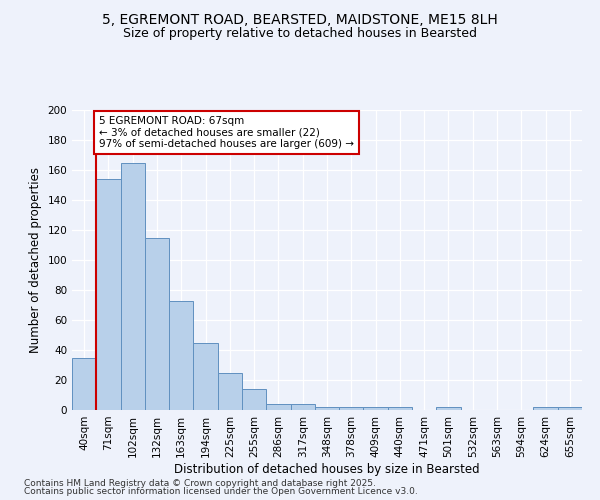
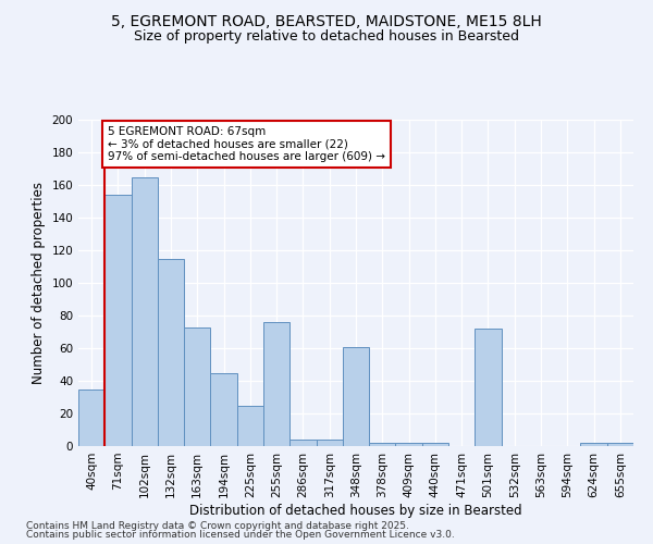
255sqm: 14 -> 76
348sqm: 2 -> 61
501sqm: 2 -> 72
